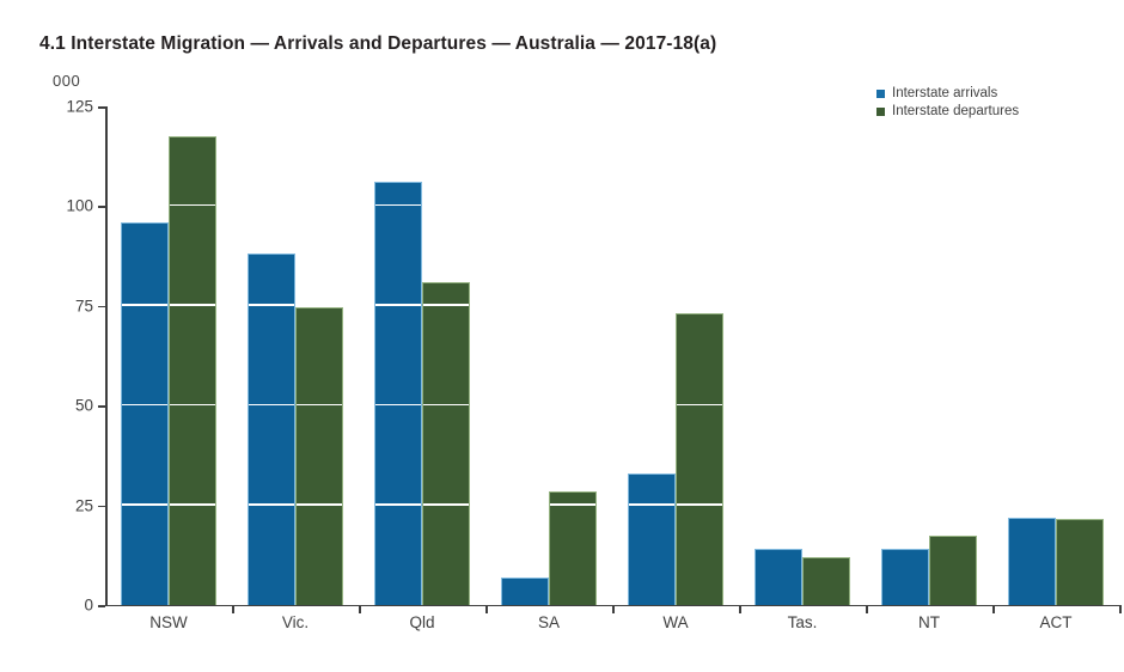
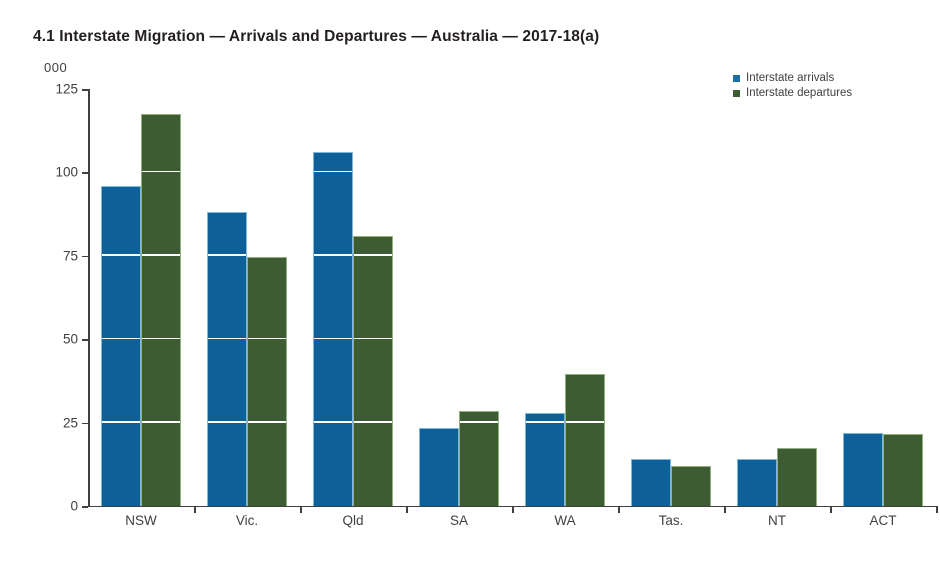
Interstate arrivals/SA: 7 -> 24
Interstate arrivals/WA: 33 -> 28
Interstate departures/WA: 73 -> 40
